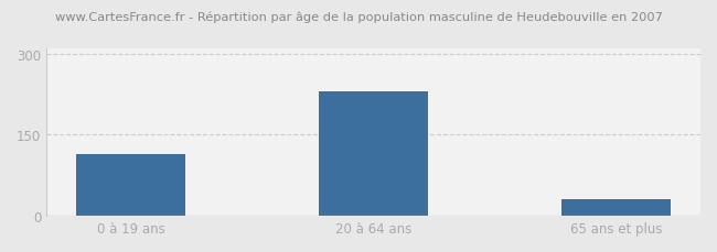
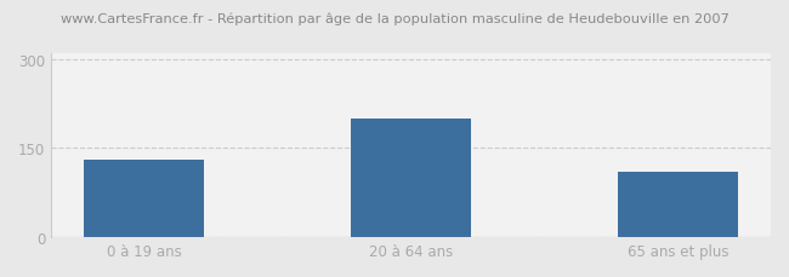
0 à 19 ans: 115 -> 130
20 à 64 ans: 230 -> 200
65 ans et plus: 30 -> 110
